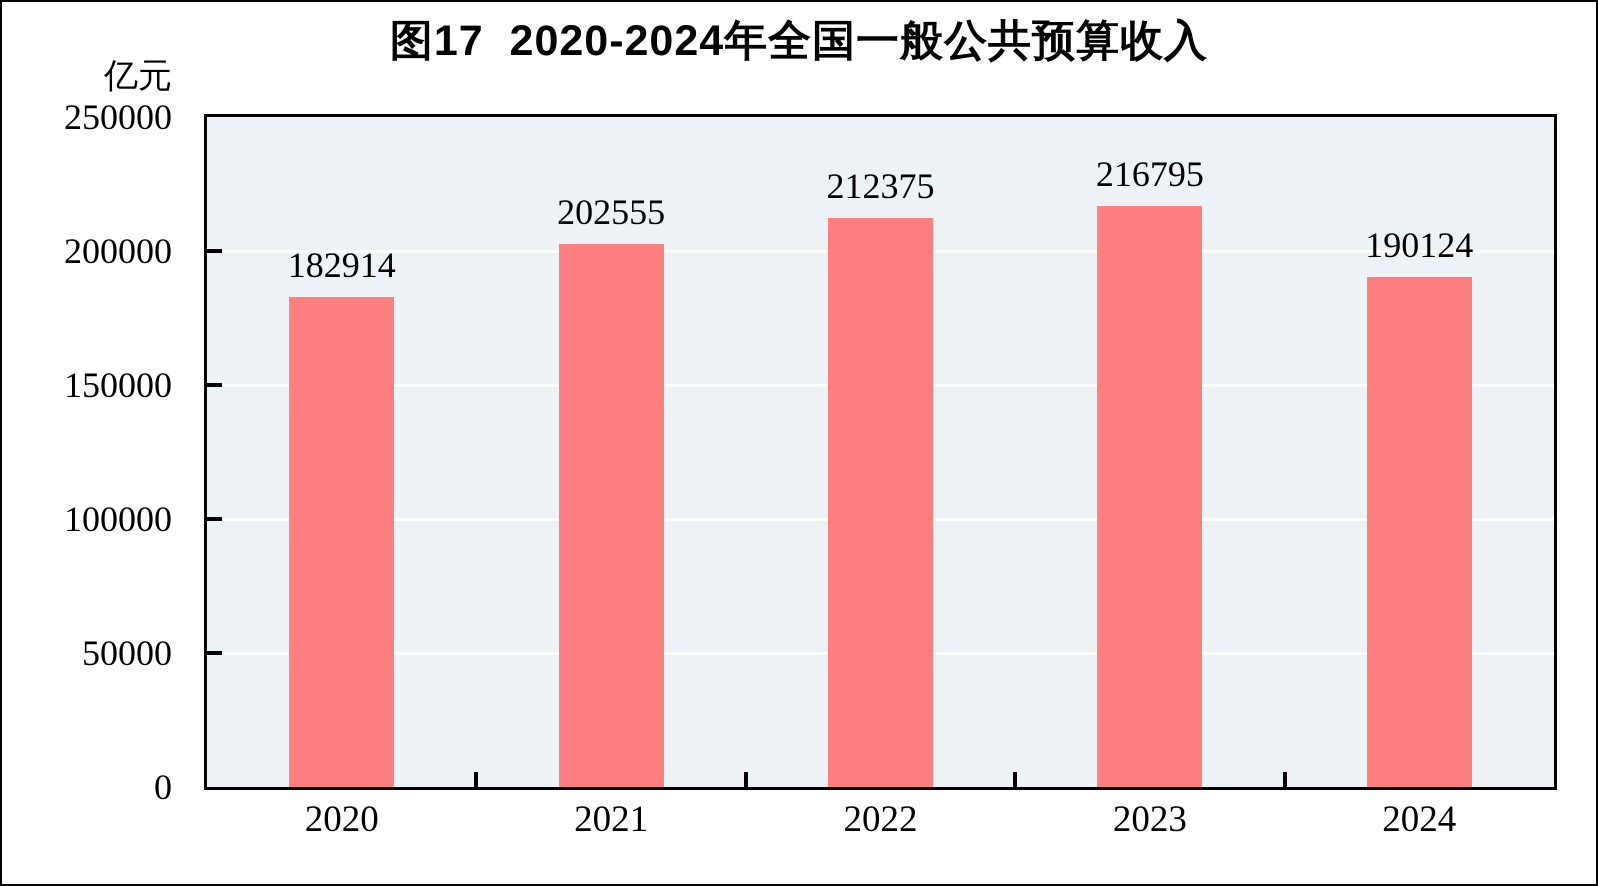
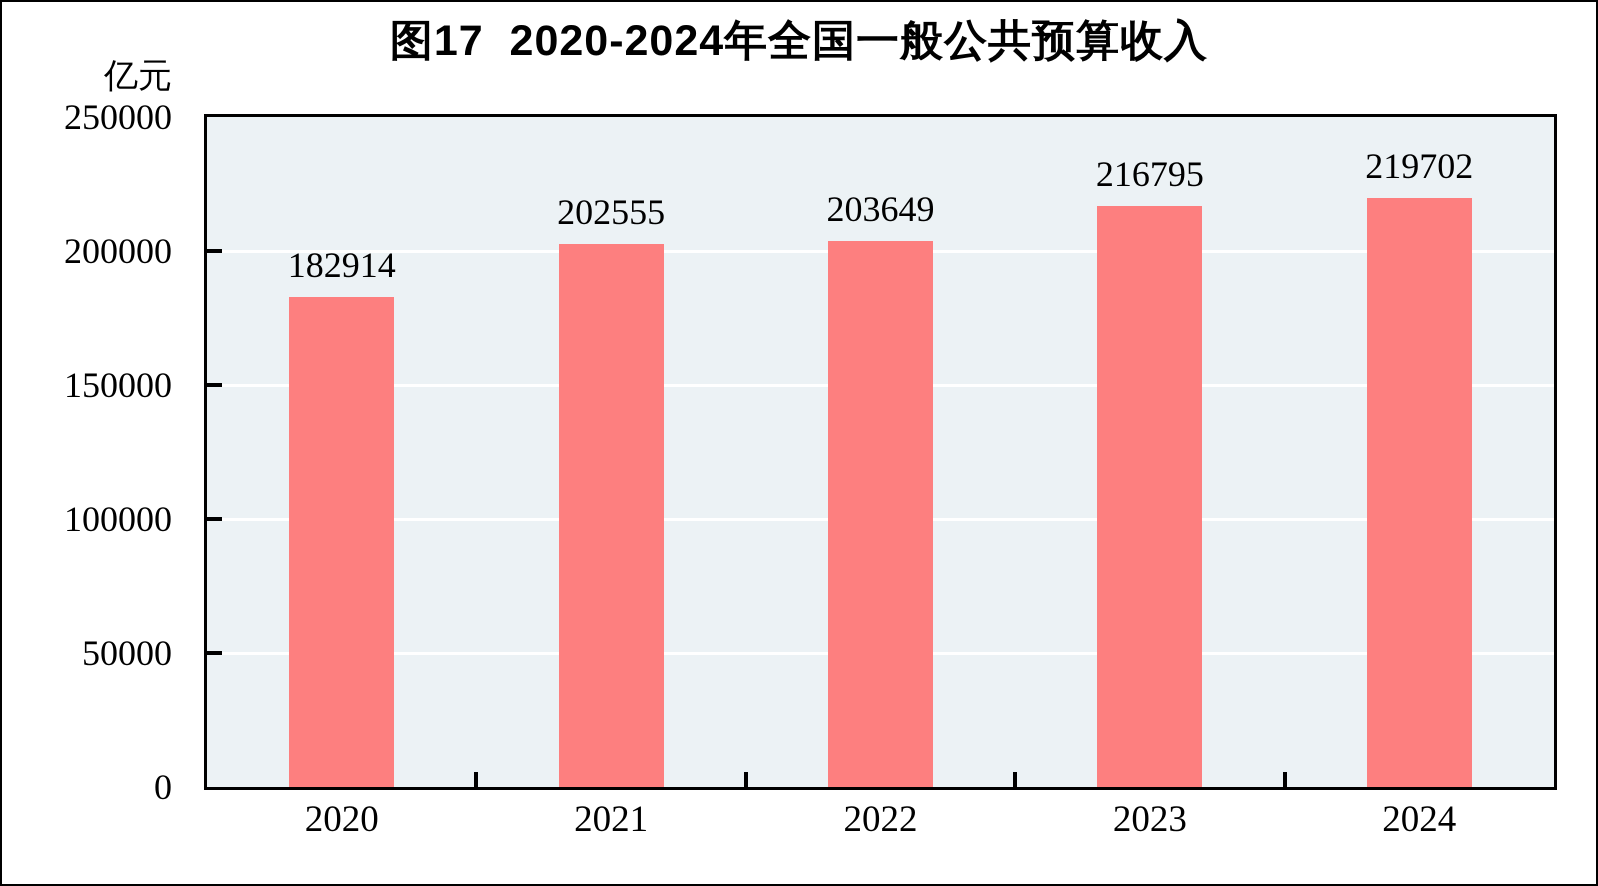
2022: 212375 -> 203649
2024: 190124 -> 219702
